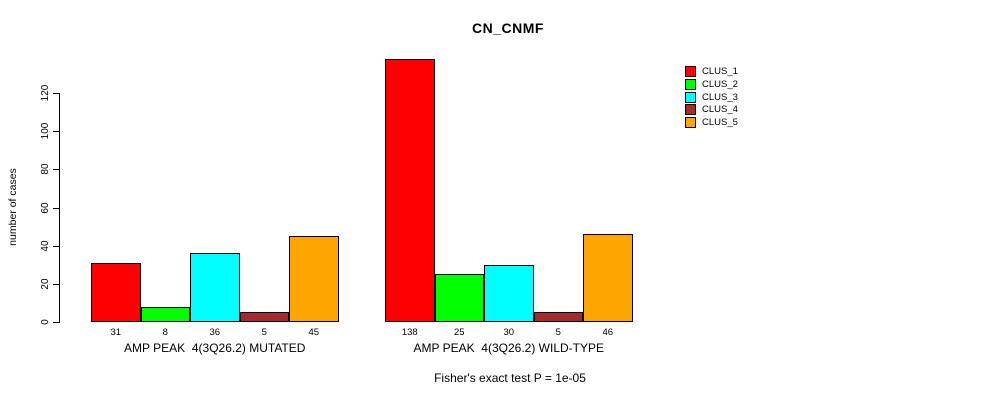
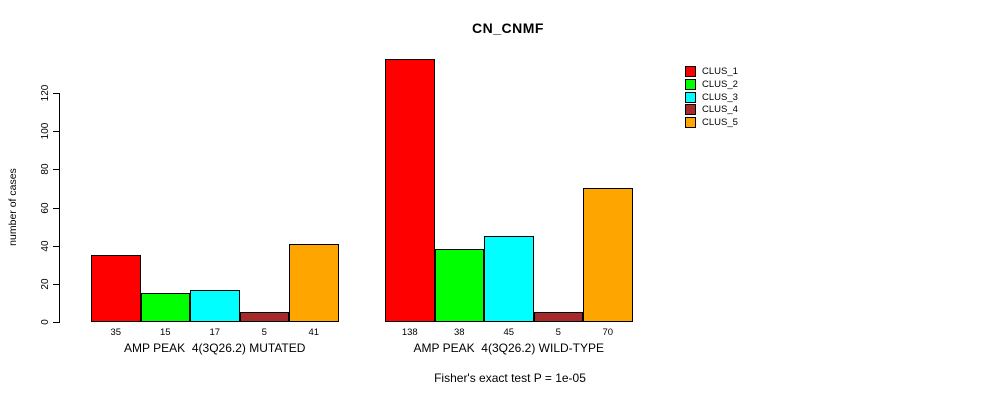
CLUS_1/AMP PEAK 4(3Q26.2) MUTATED: 31 -> 35
CLUS_2/AMP PEAK 4(3Q26.2) MUTATED: 8 -> 15
CLUS_3/AMP PEAK 4(3Q26.2) MUTATED: 36 -> 17
CLUS_5/AMP PEAK 4(3Q26.2) MUTATED: 45 -> 41
CLUS_2/AMP PEAK 4(3Q26.2) WILD-TYPE: 25 -> 38
CLUS_3/AMP PEAK 4(3Q26.2) WILD-TYPE: 30 -> 45
CLUS_5/AMP PEAK 4(3Q26.2) WILD-TYPE: 46 -> 70
